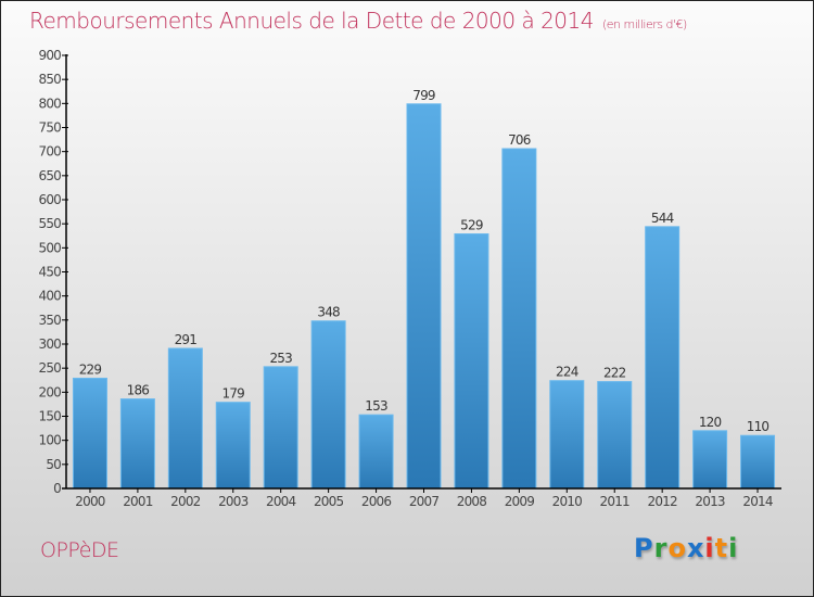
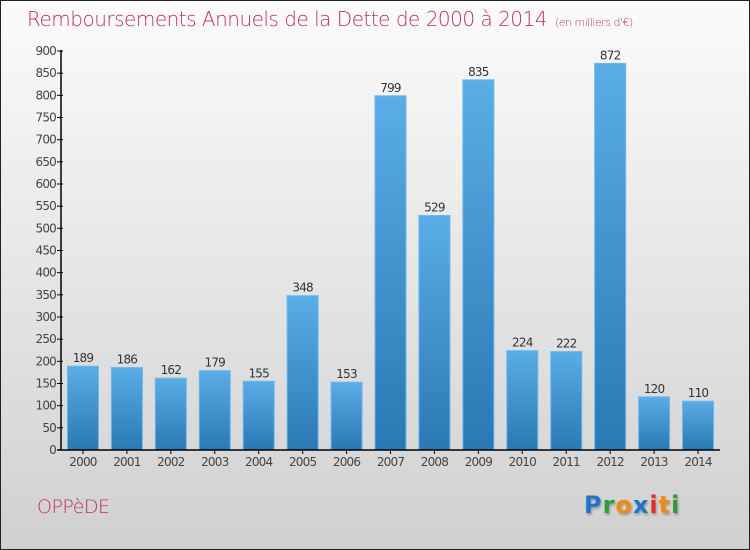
2000: 229 -> 189
2002: 291 -> 162
2004: 253 -> 155
2009: 706 -> 835
2012: 544 -> 872
